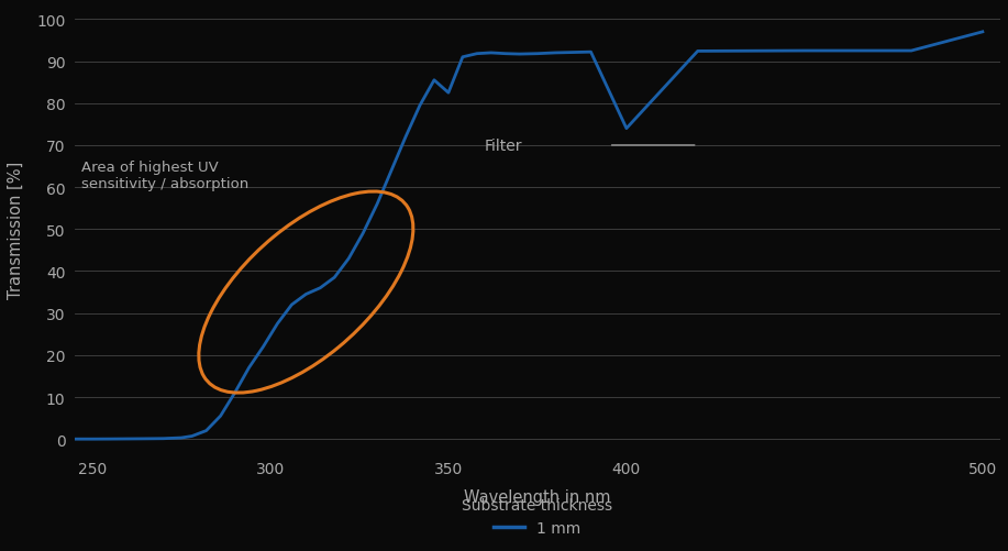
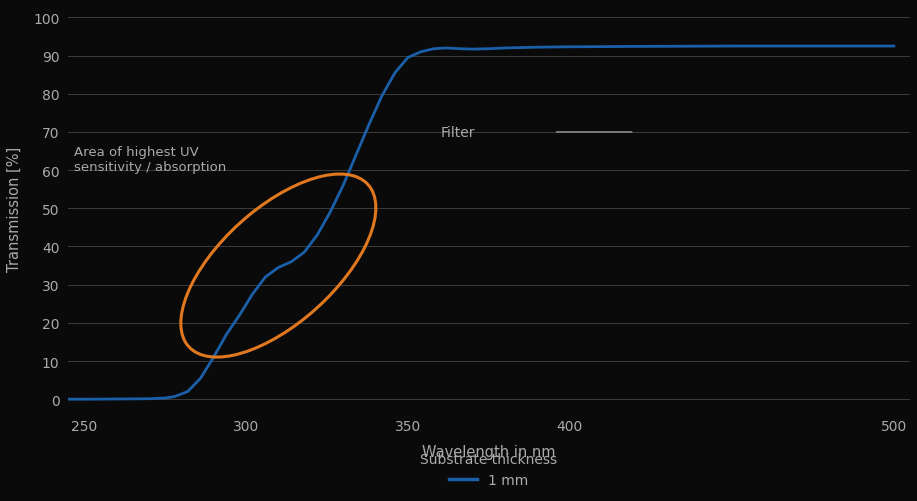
350: 82.5 -> 89.5
400: 74.0 -> 92.3
500: 97.0 -> 92.5
